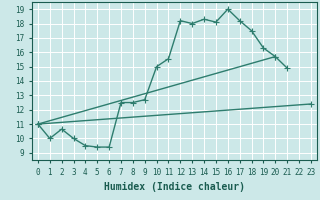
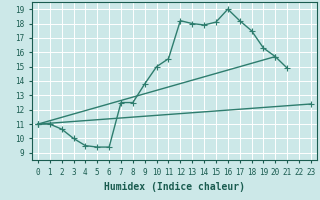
1: 10.0 -> 11.0
9: 12.7 -> 13.8
14: 18.3 -> 17.9
